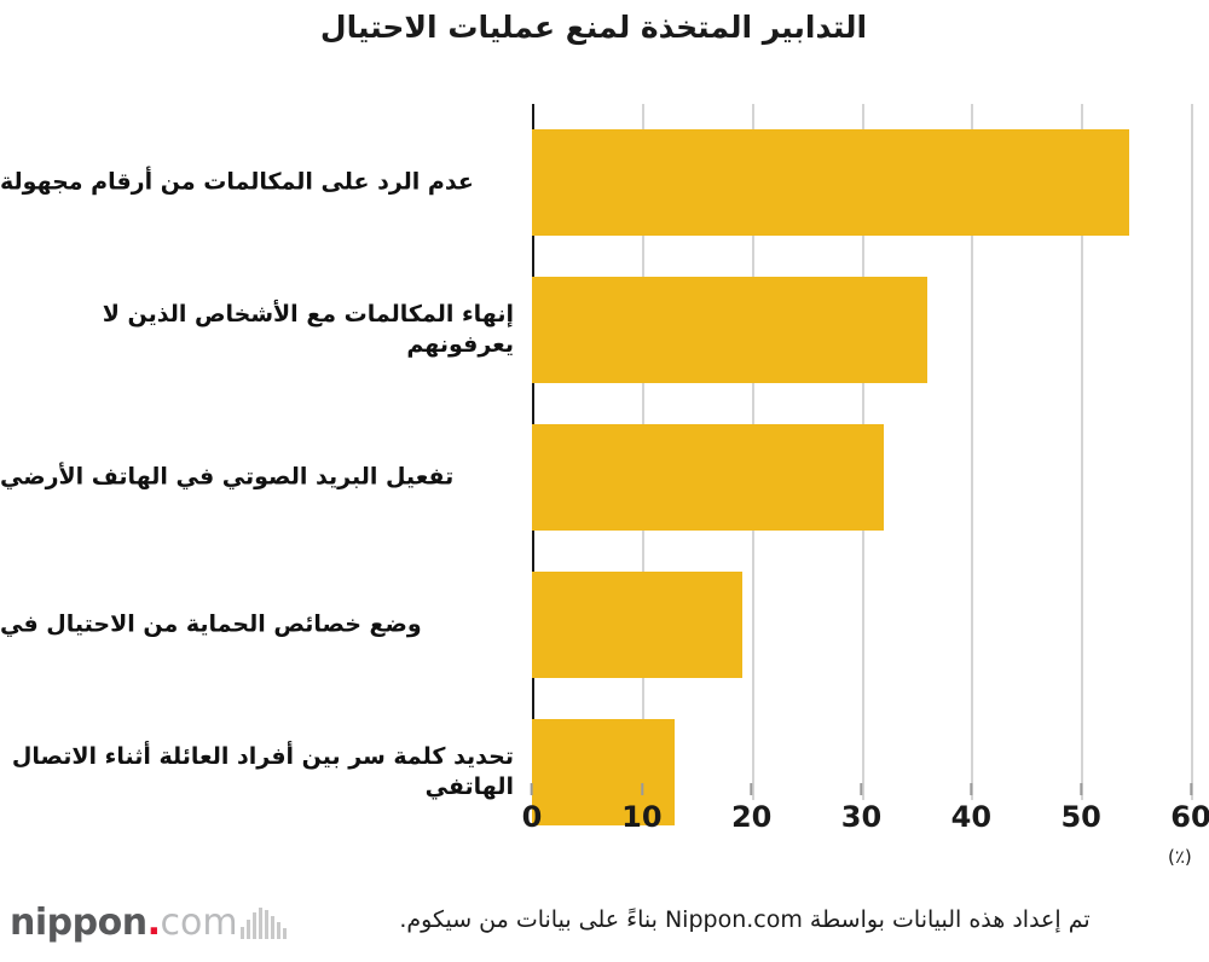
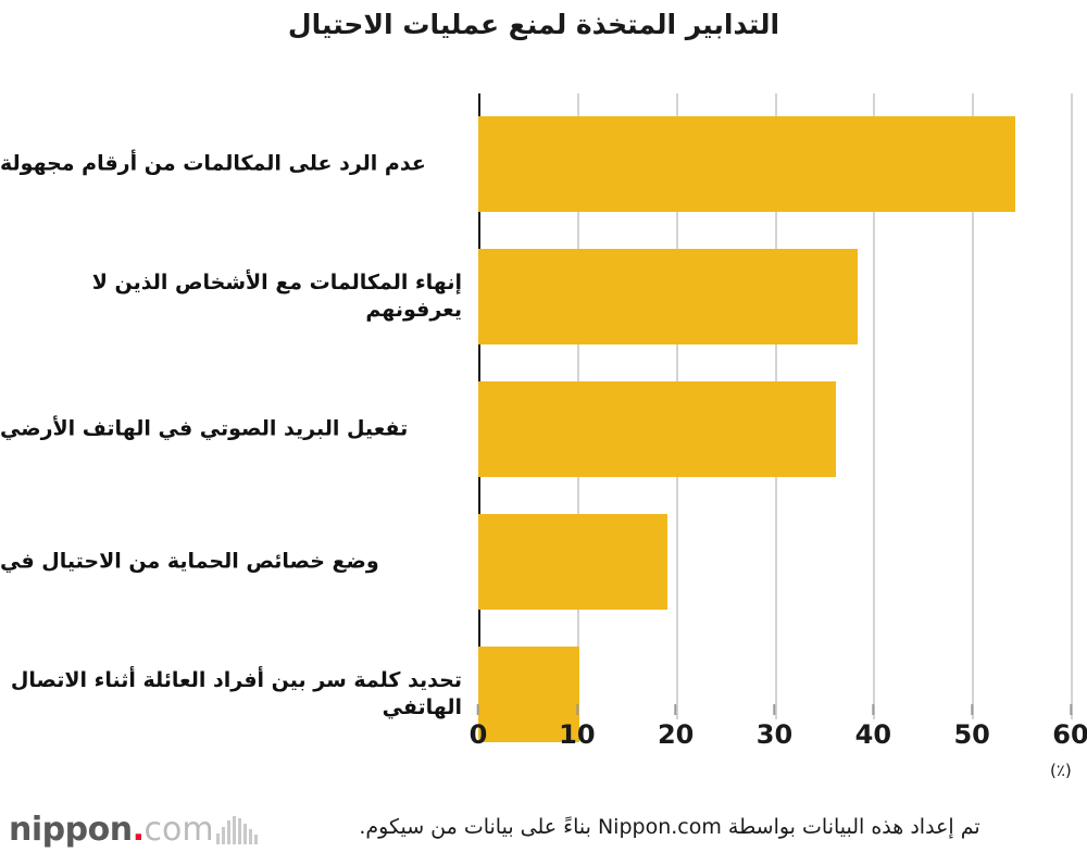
إنهاء المكالمات مع الأشخاص الذين لا يعرفونهم: 36 -> 38
تفعيل البريد الصوتي في الهاتف الأرضي: 32 -> 36
تحديد كلمة سر بين أفراد العائلة أثناء الاتصال الهاتفي: 13 -> 10
